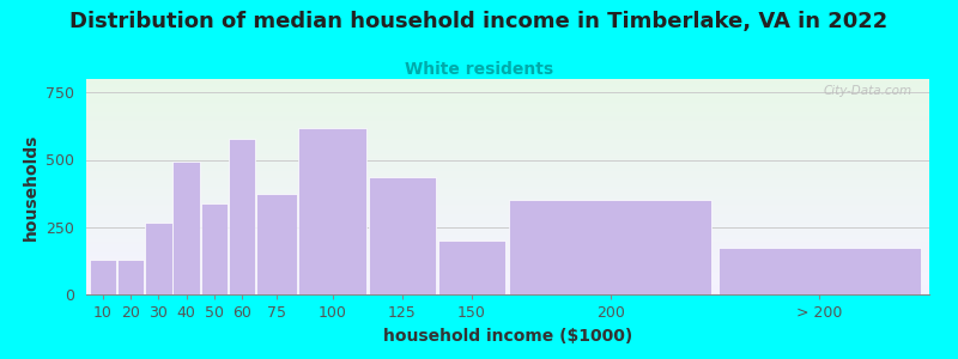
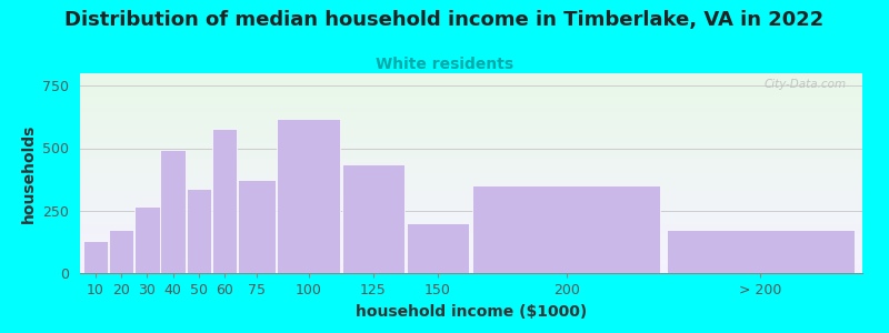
20: 130 -> 175
